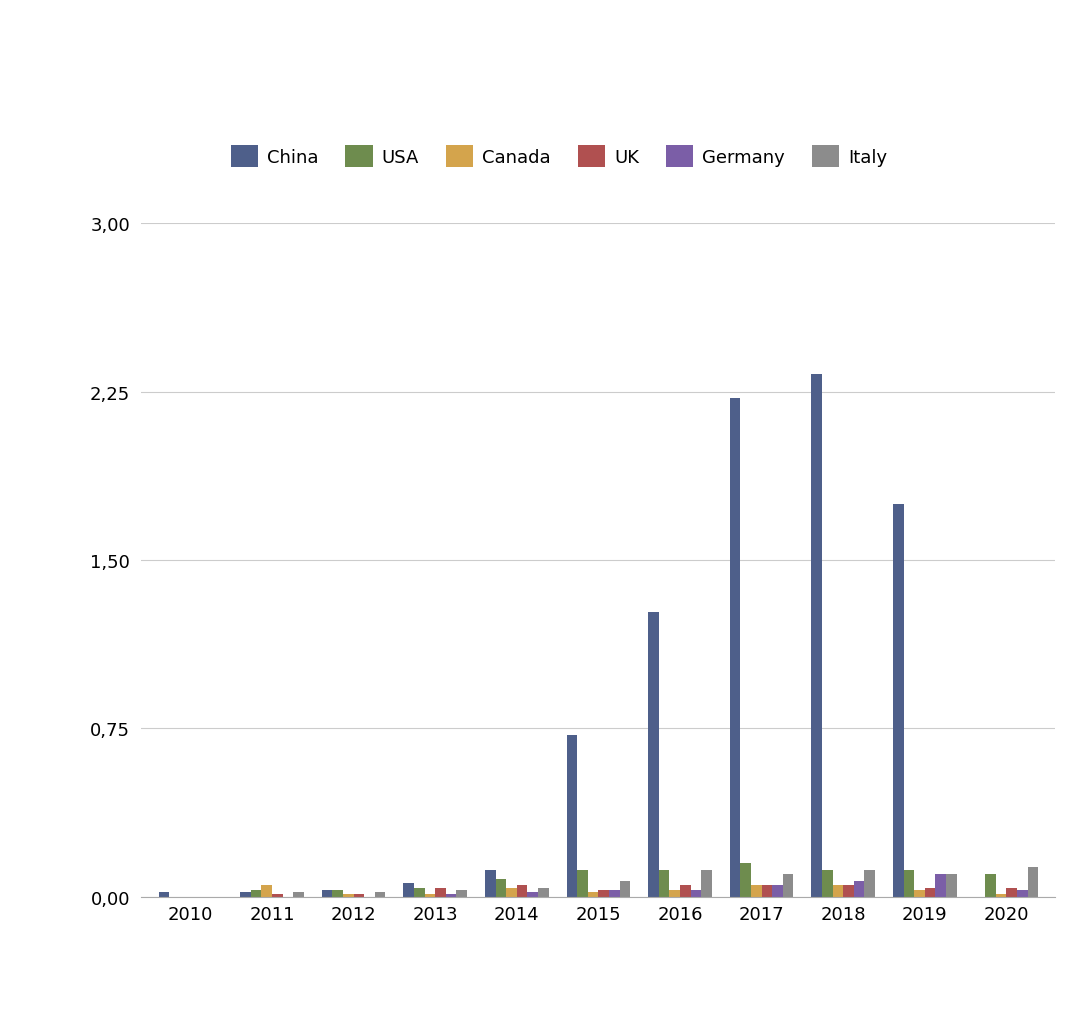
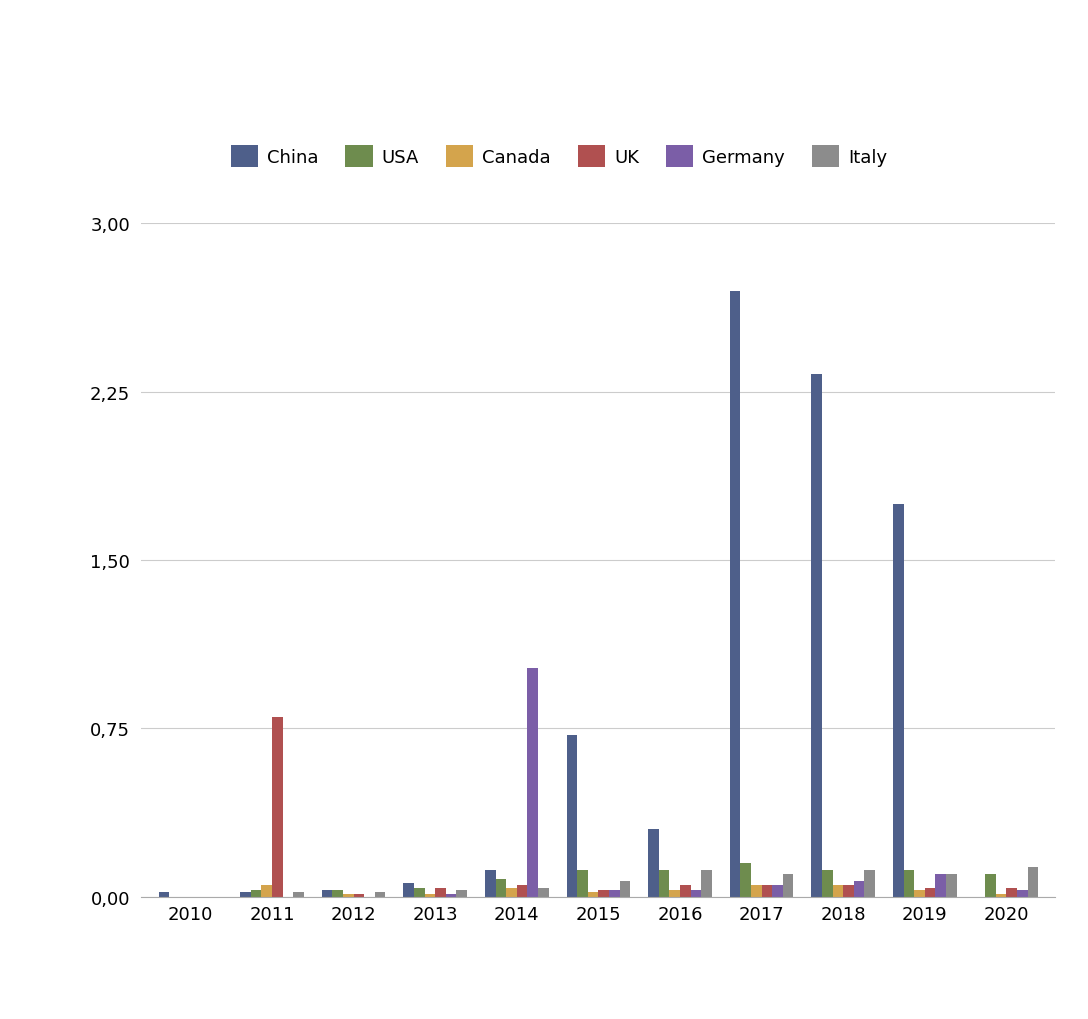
UK/2011: 0,01 -> 0,80
Germany/2014: 0,02 -> 1,02
China/2016: 1,27 -> 0,30
China/2017: 2,22 -> 2,70
